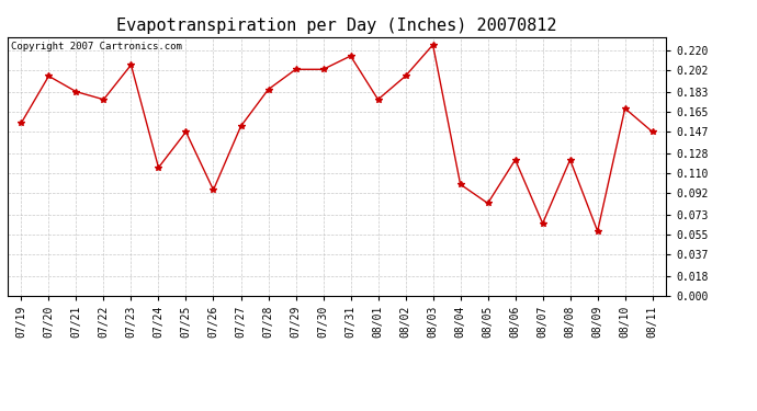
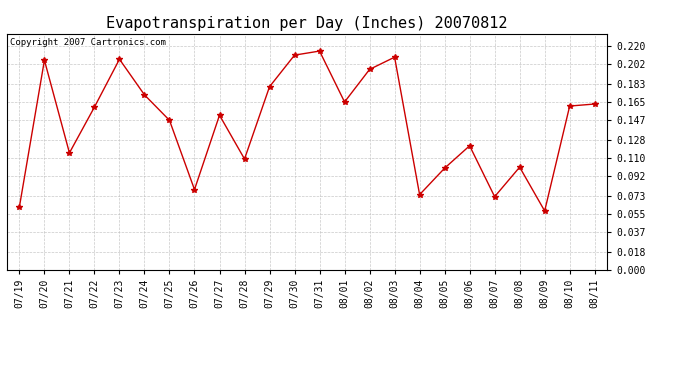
07/19: 0.155 -> 0.062
07/20: 0.197 -> 0.206
07/21: 0.183 -> 0.115
07/22: 0.176 -> 0.160
07/24: 0.115 -> 0.172
07/26: 0.095 -> 0.079
07/28: 0.185 -> 0.109
07/29: 0.203 -> 0.180
07/30: 0.203 -> 0.211
08/01: 0.176 -> 0.165
08/03: 0.225 -> 0.209
08/04: 0.100 -> 0.074
08/05: 0.083 -> 0.100
08/07: 0.065 -> 0.072
08/08: 0.122 -> 0.101
08/10: 0.168 -> 0.161
08/11: 0.147 -> 0.163
